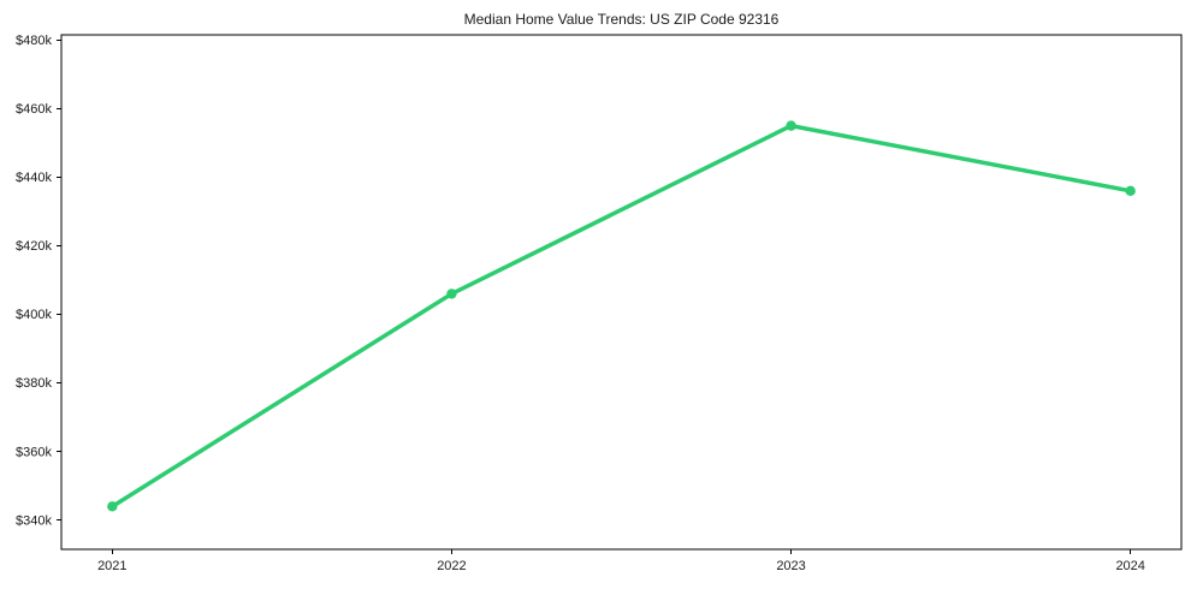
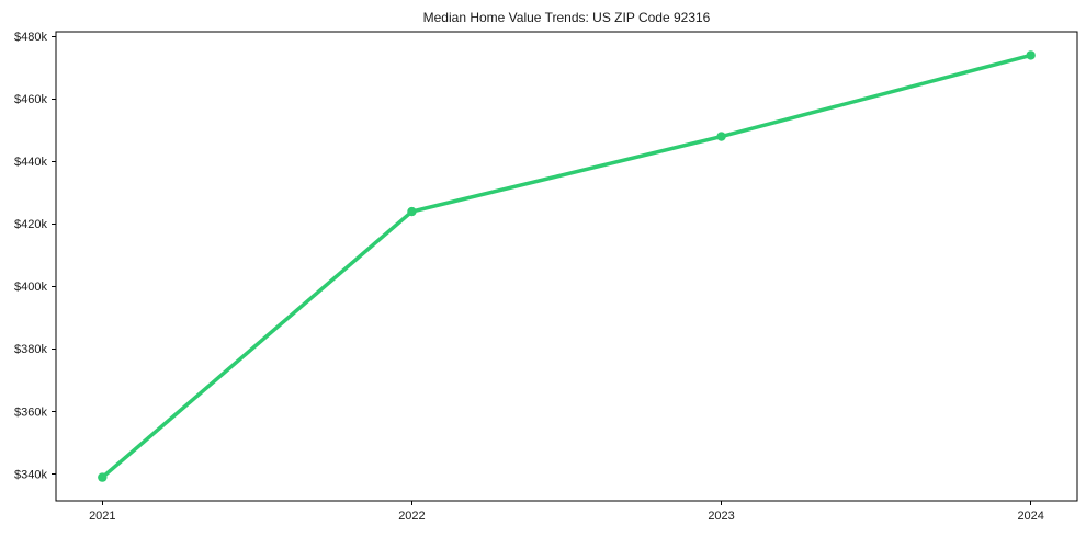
2021: $344k -> $339k
2022: $406k -> $424k
2023: $455k -> $448k
2024: $436k -> $474k
